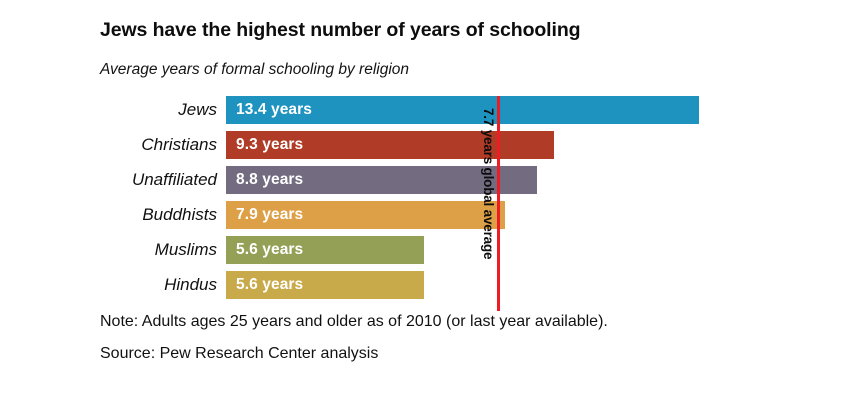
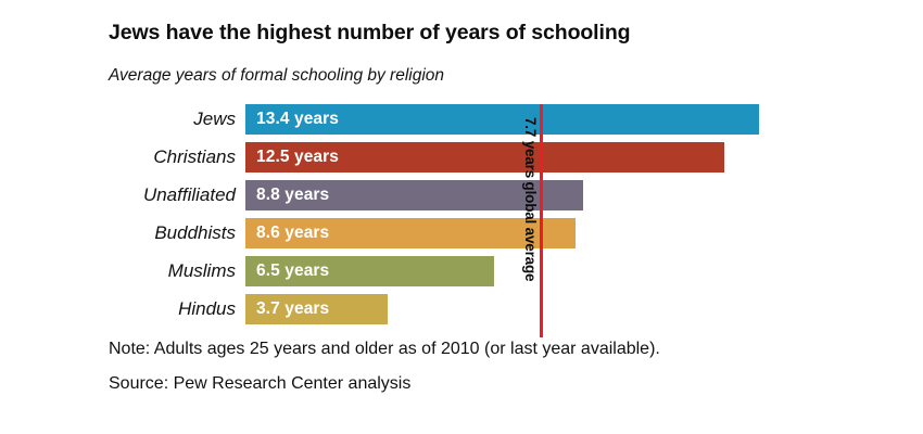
Christians: 9.3 -> 12.5
Buddhists: 7.9 -> 8.6
Muslims: 5.6 -> 6.5
Hindus: 5.6 -> 3.7
